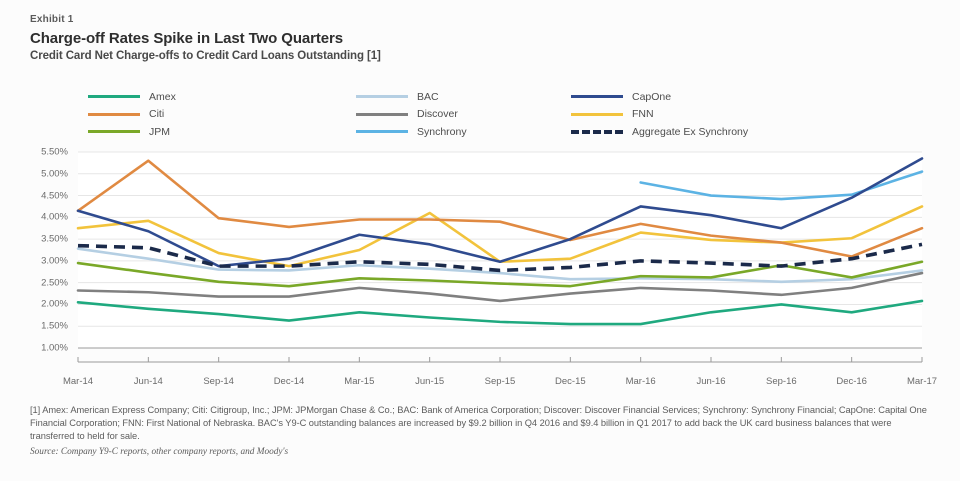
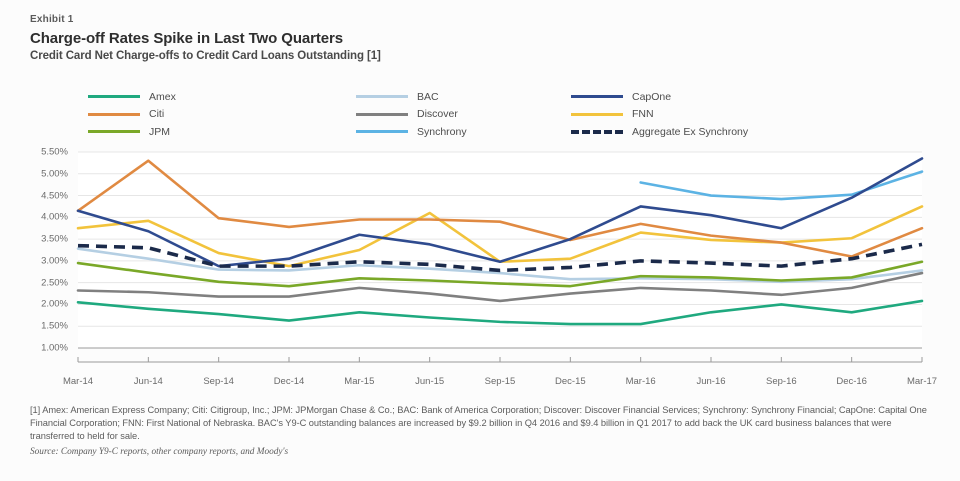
JPM/Sep-16: 2.9% -> 2.5%
